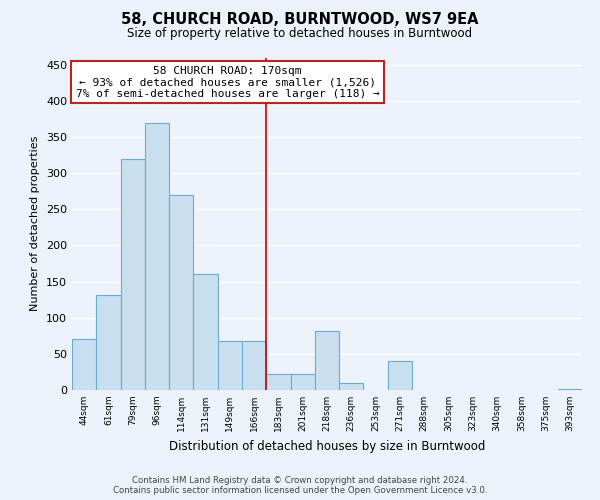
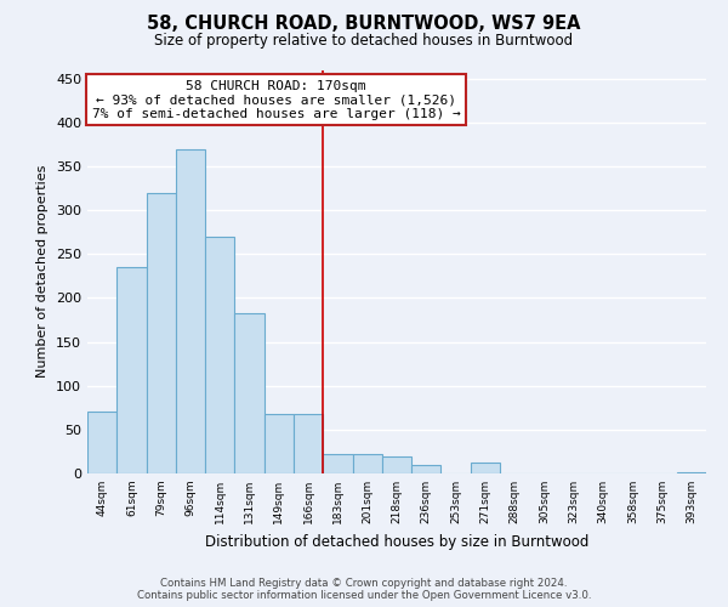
61sqm: 132 -> 235
131sqm: 160 -> 183
218sqm: 82 -> 20
271sqm: 40 -> 12
